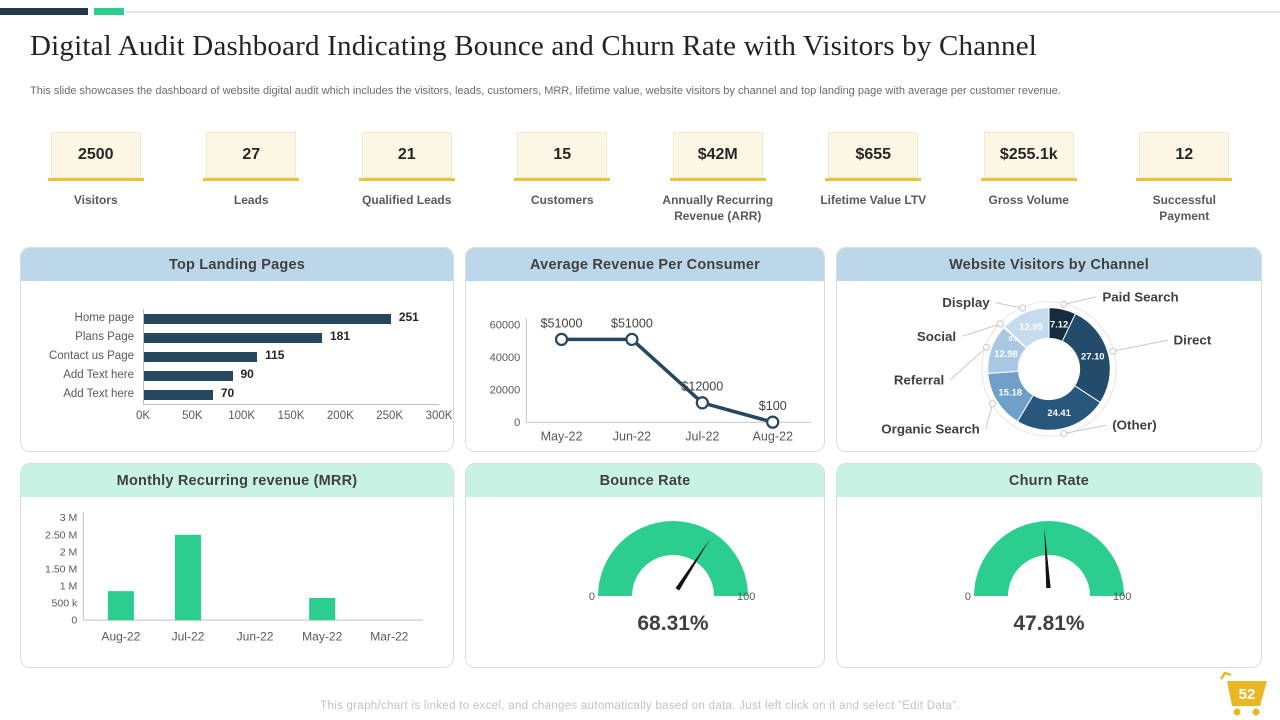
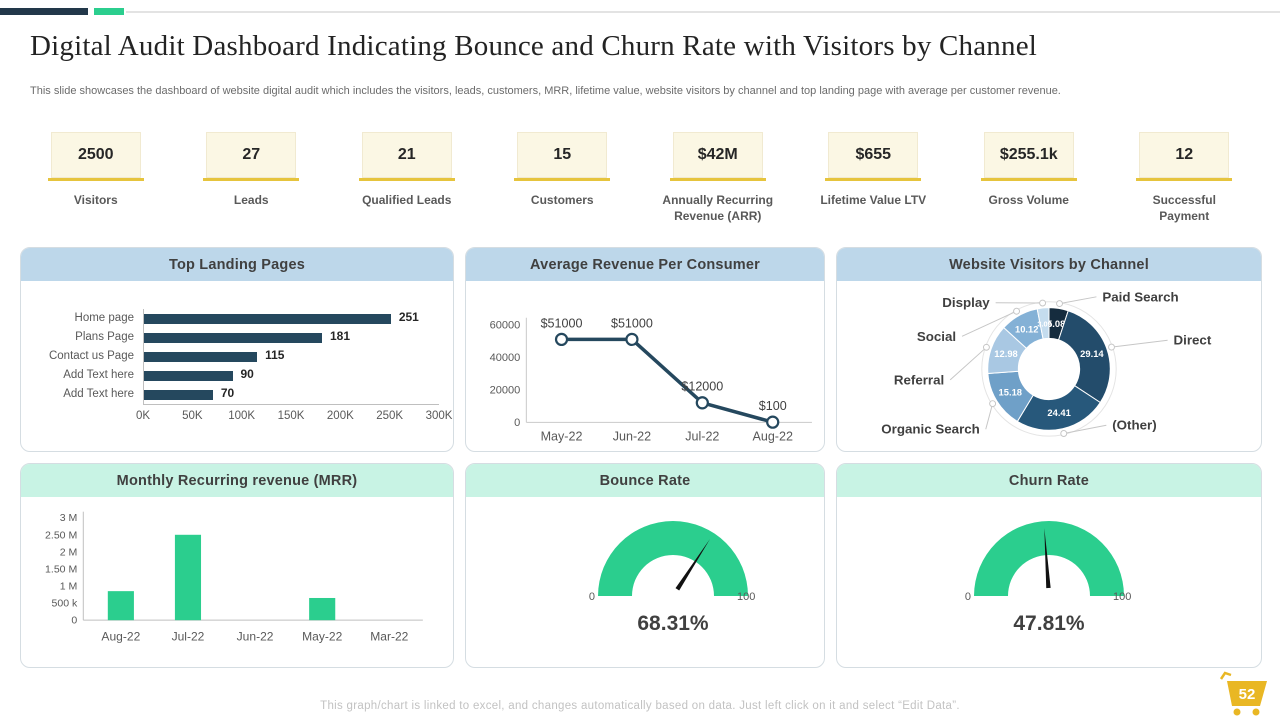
Website Visitors by Channel/Paid Search: 7.12 -> 5.08
Website Visitors by Channel/Direct: 27.10 -> 29.14
Website Visitors by Channel/Social: 0.26 -> 10.12
Website Visitors by Channel/Display: 12.95 -> 3.09
